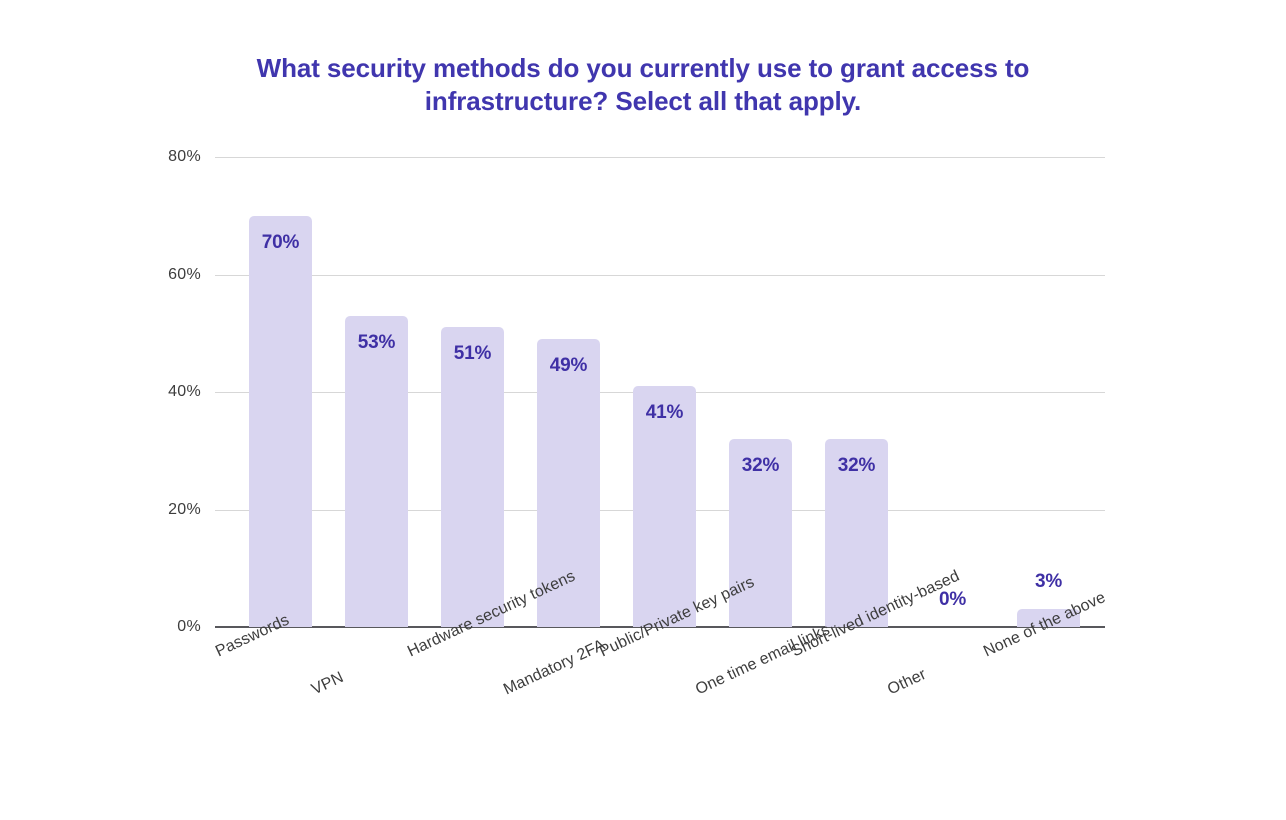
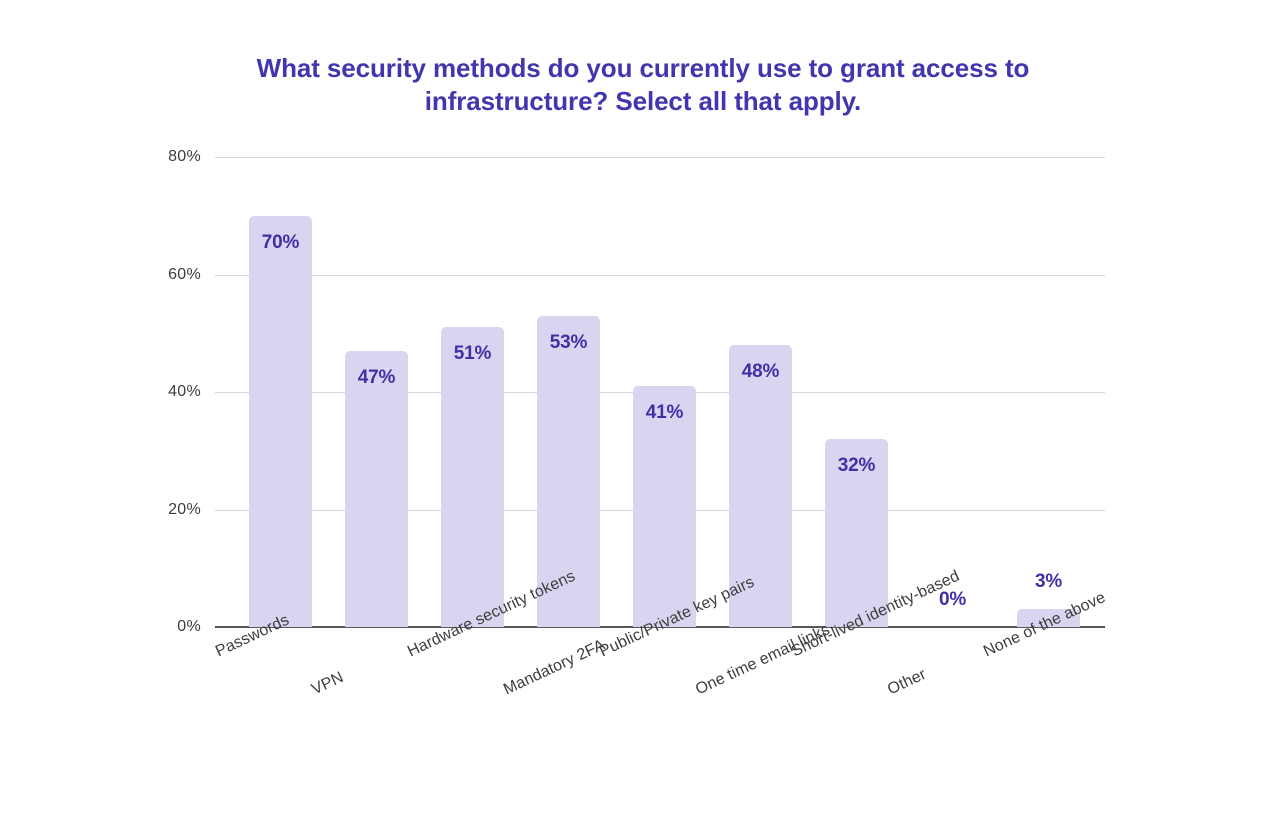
VPN: 53% -> 47%
Mandatory 2FA: 49% -> 53%
One time email links: 32% -> 48%
